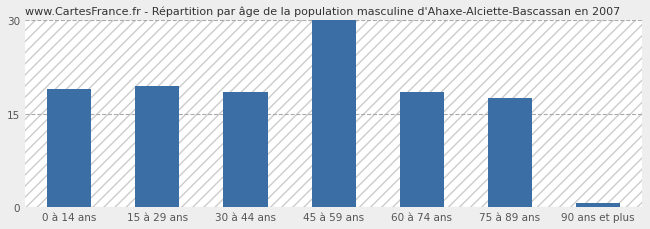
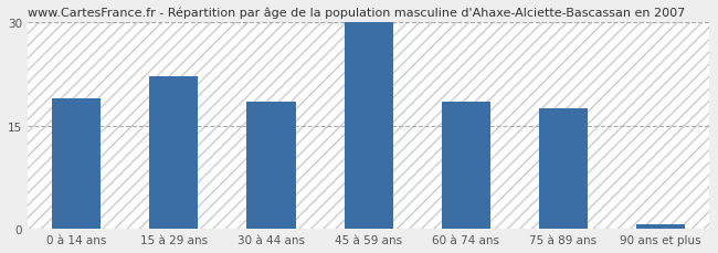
15 à 29 ans: 19.5 -> 22.2
